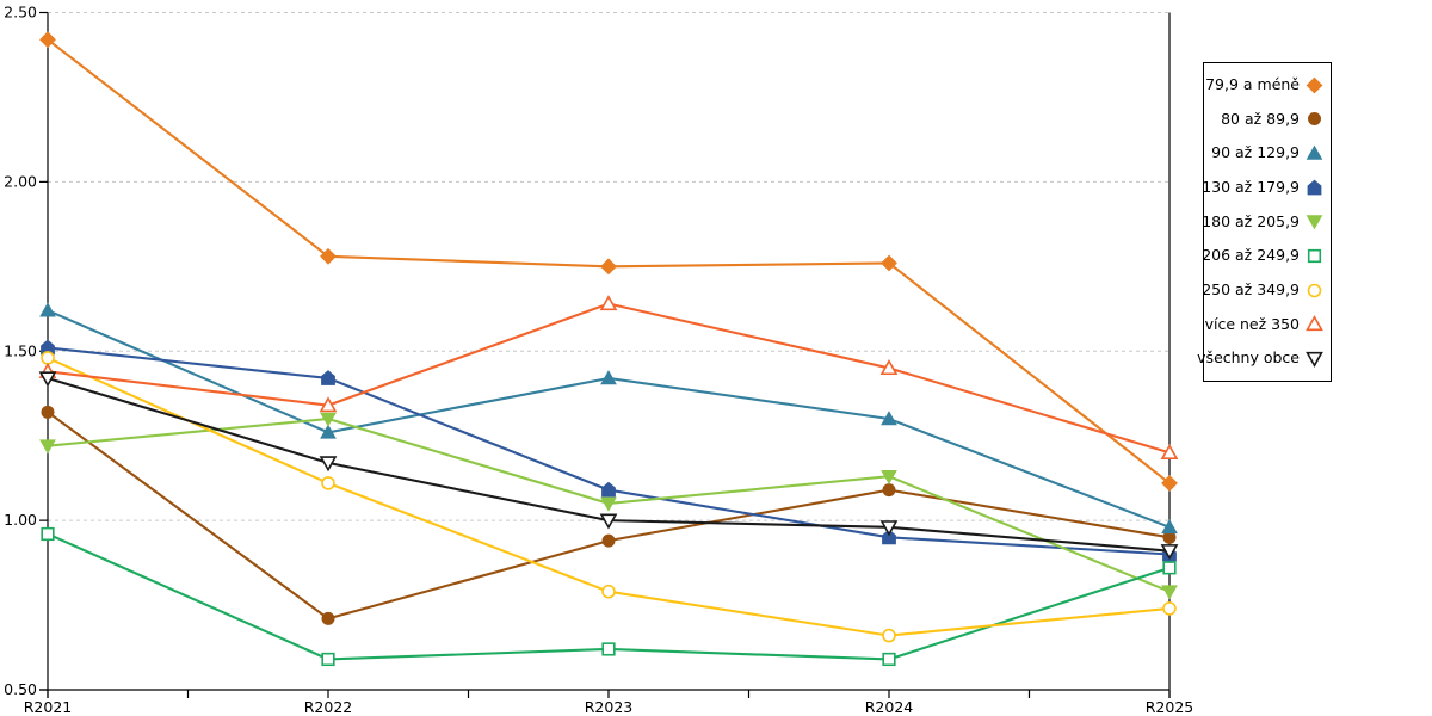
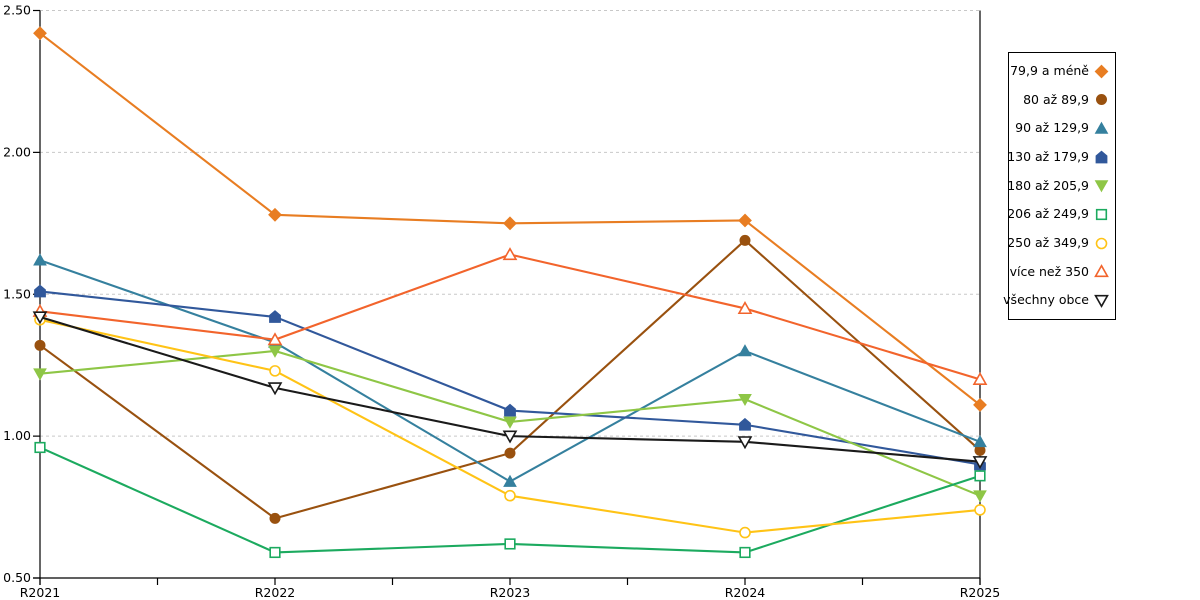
250 až 349,9/R2021: 1.48 -> 1.41
90 až 129,9/R2022: 1.26 -> 1.33
250 až 349,9/R2022: 1.11 -> 1.23
90 až 129,9/R2023: 1.42 -> 0.84
80 až 89,9/R2024: 1.09 -> 1.69
130 až 179,9/R2024: 0.95 -> 1.04
